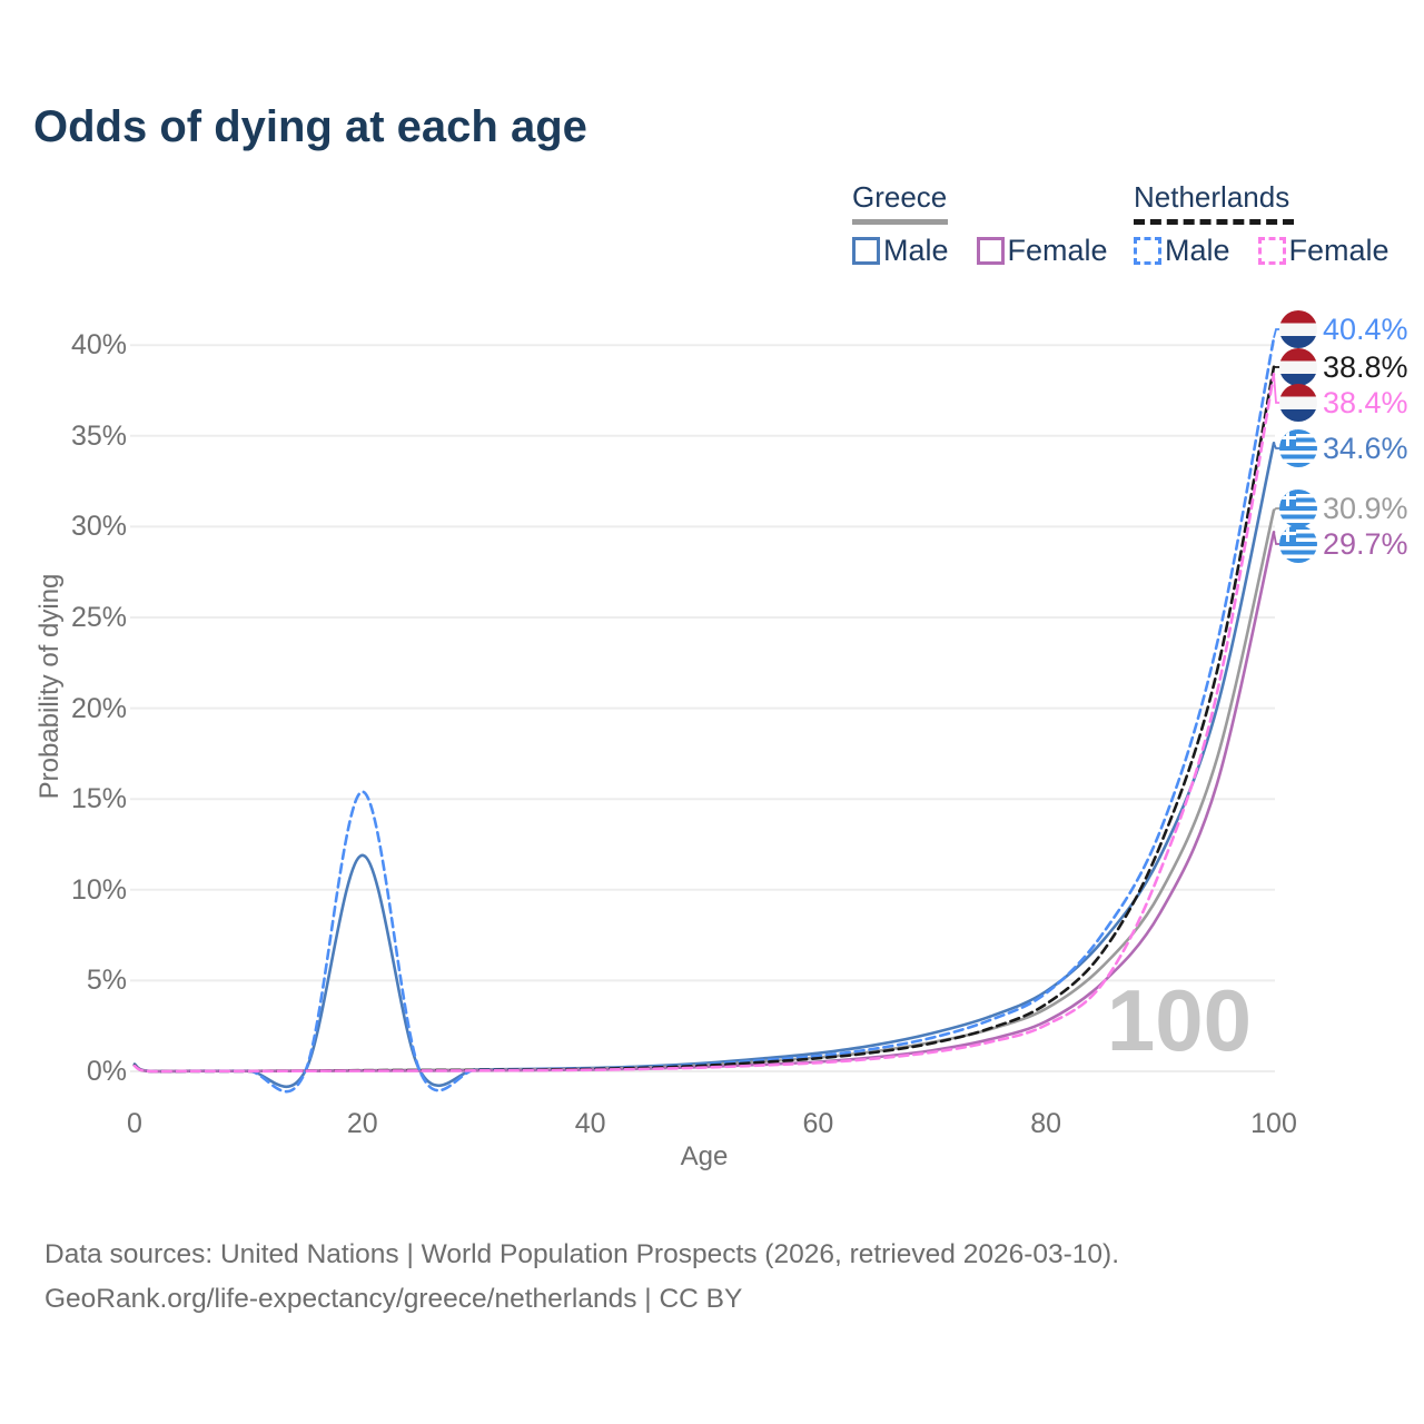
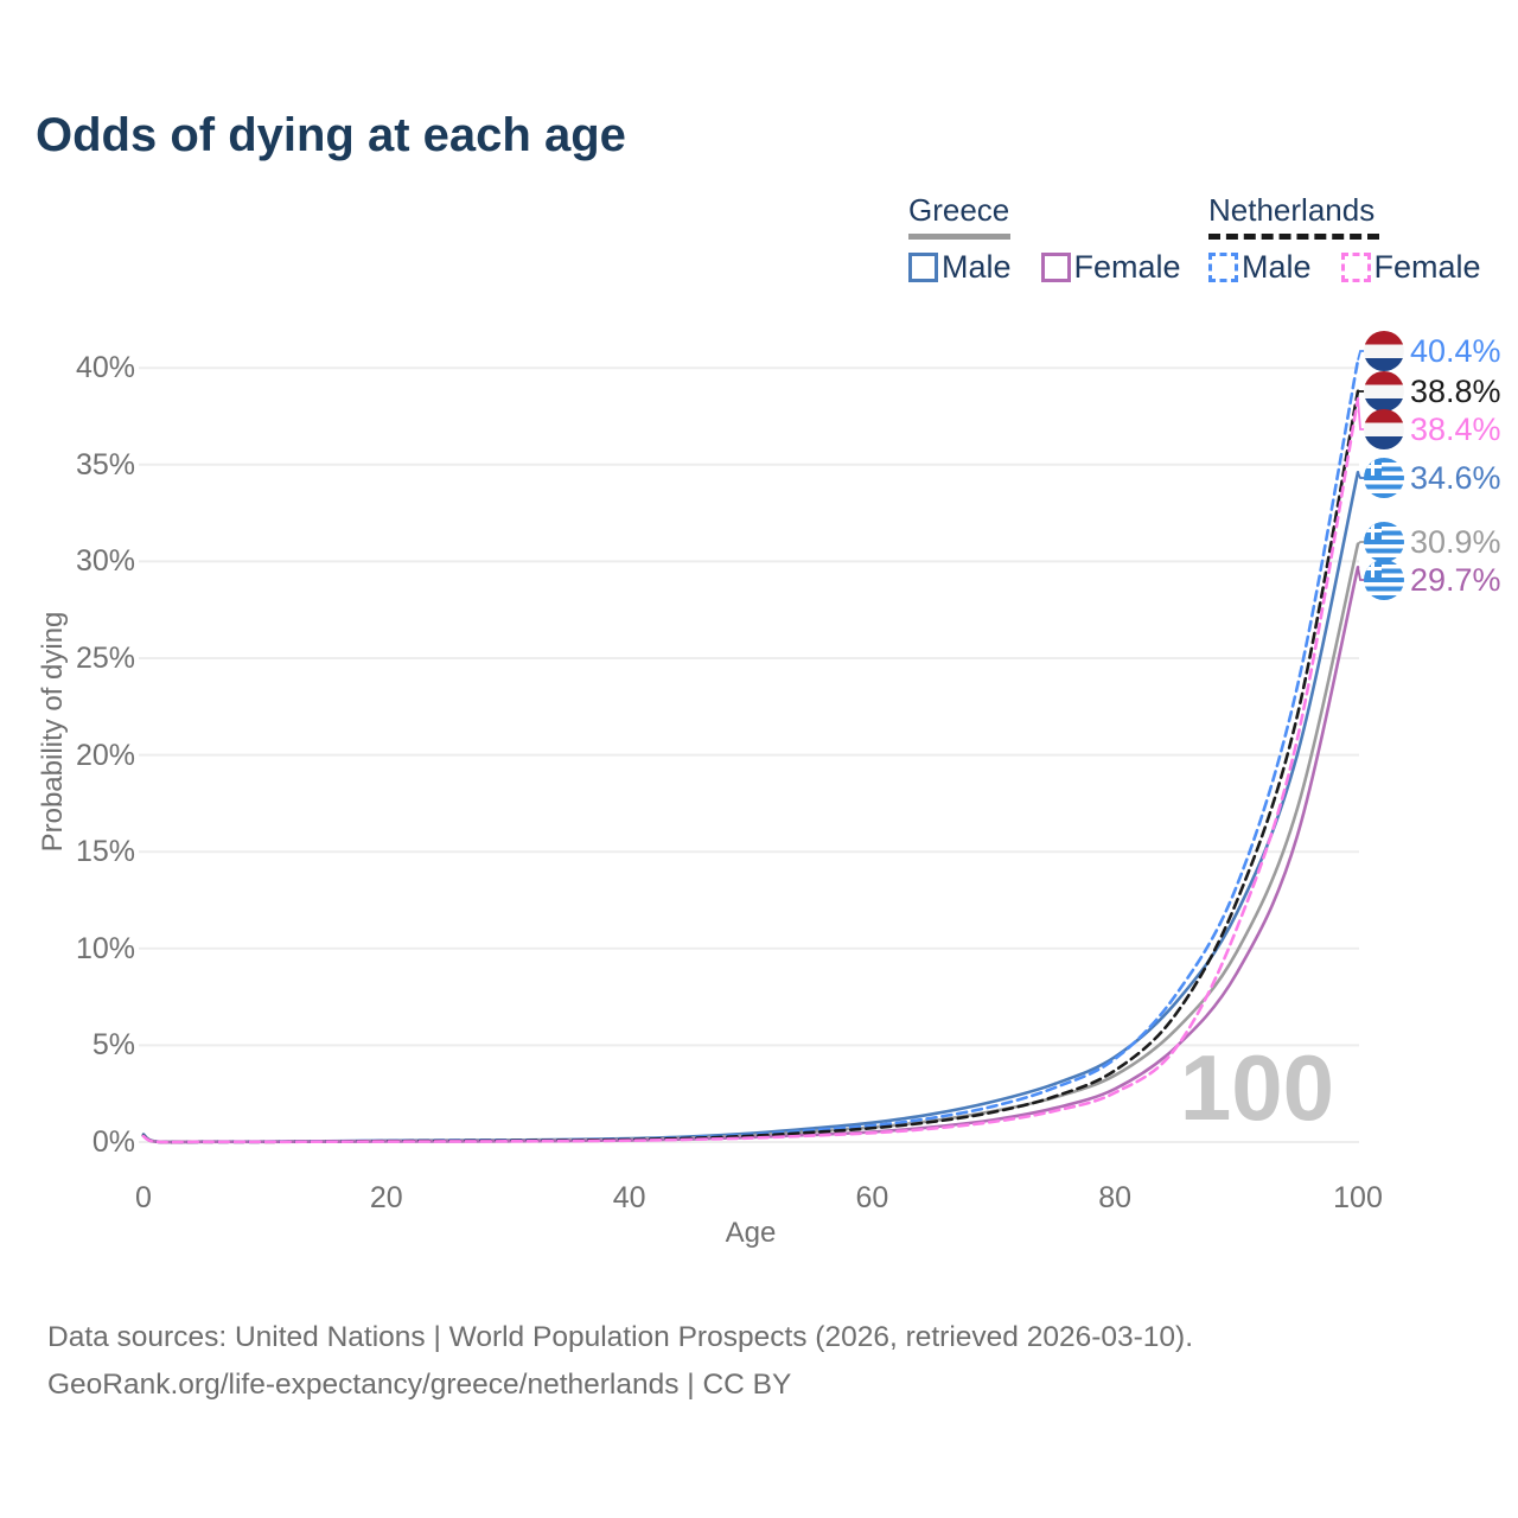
Greece Male/20: 11.9% -> 0.1%
Netherlands Male/20: 15.4% -> 0.1%
